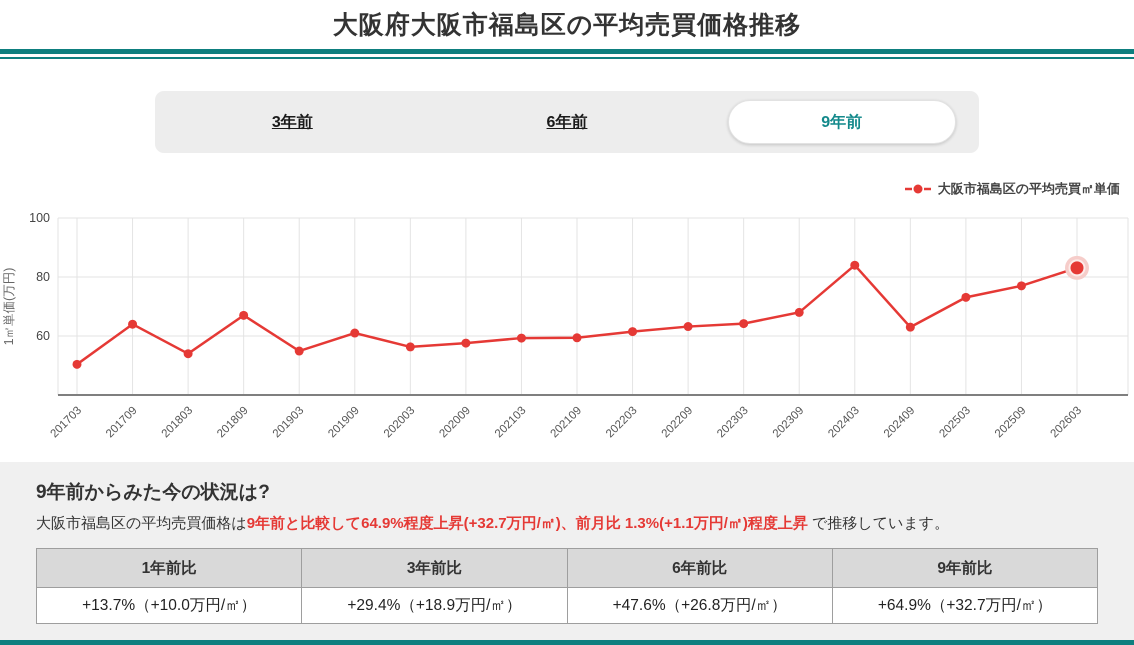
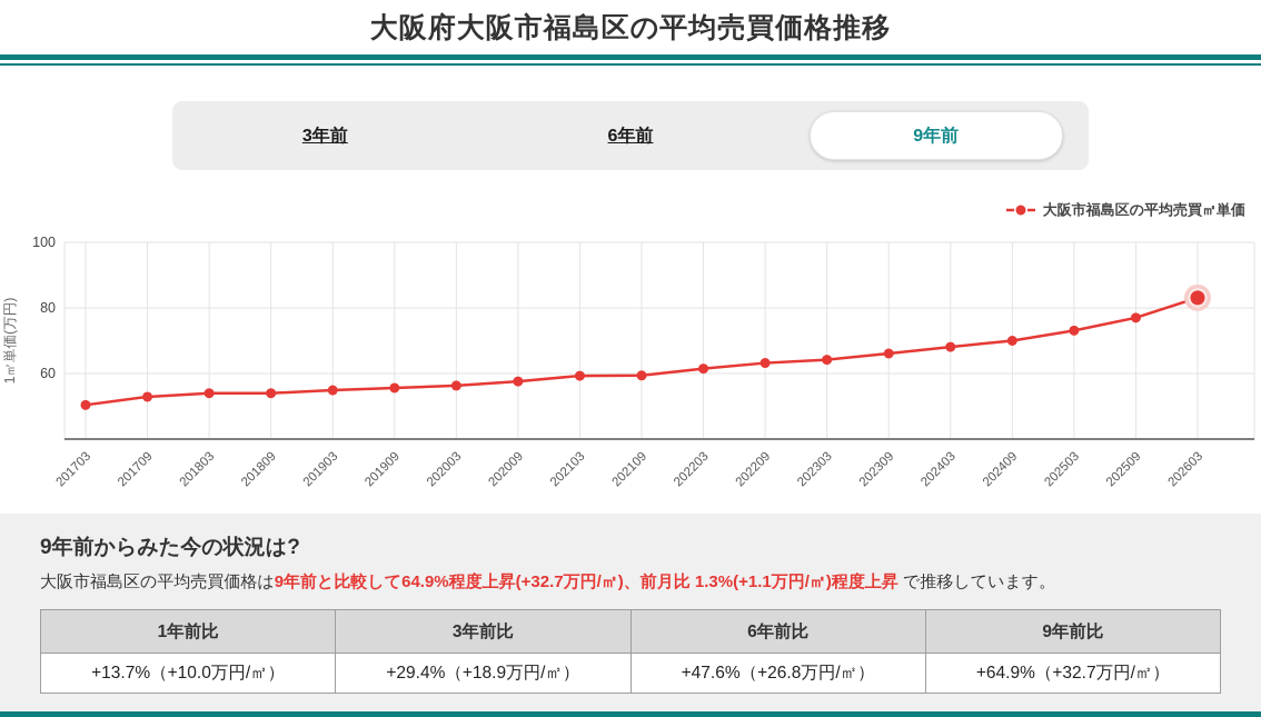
201709: 64 -> 53
201809: 67 -> 54
201909: 61 -> 56
202309: 68 -> 66
202403: 84 -> 68
202409: 63 -> 70
